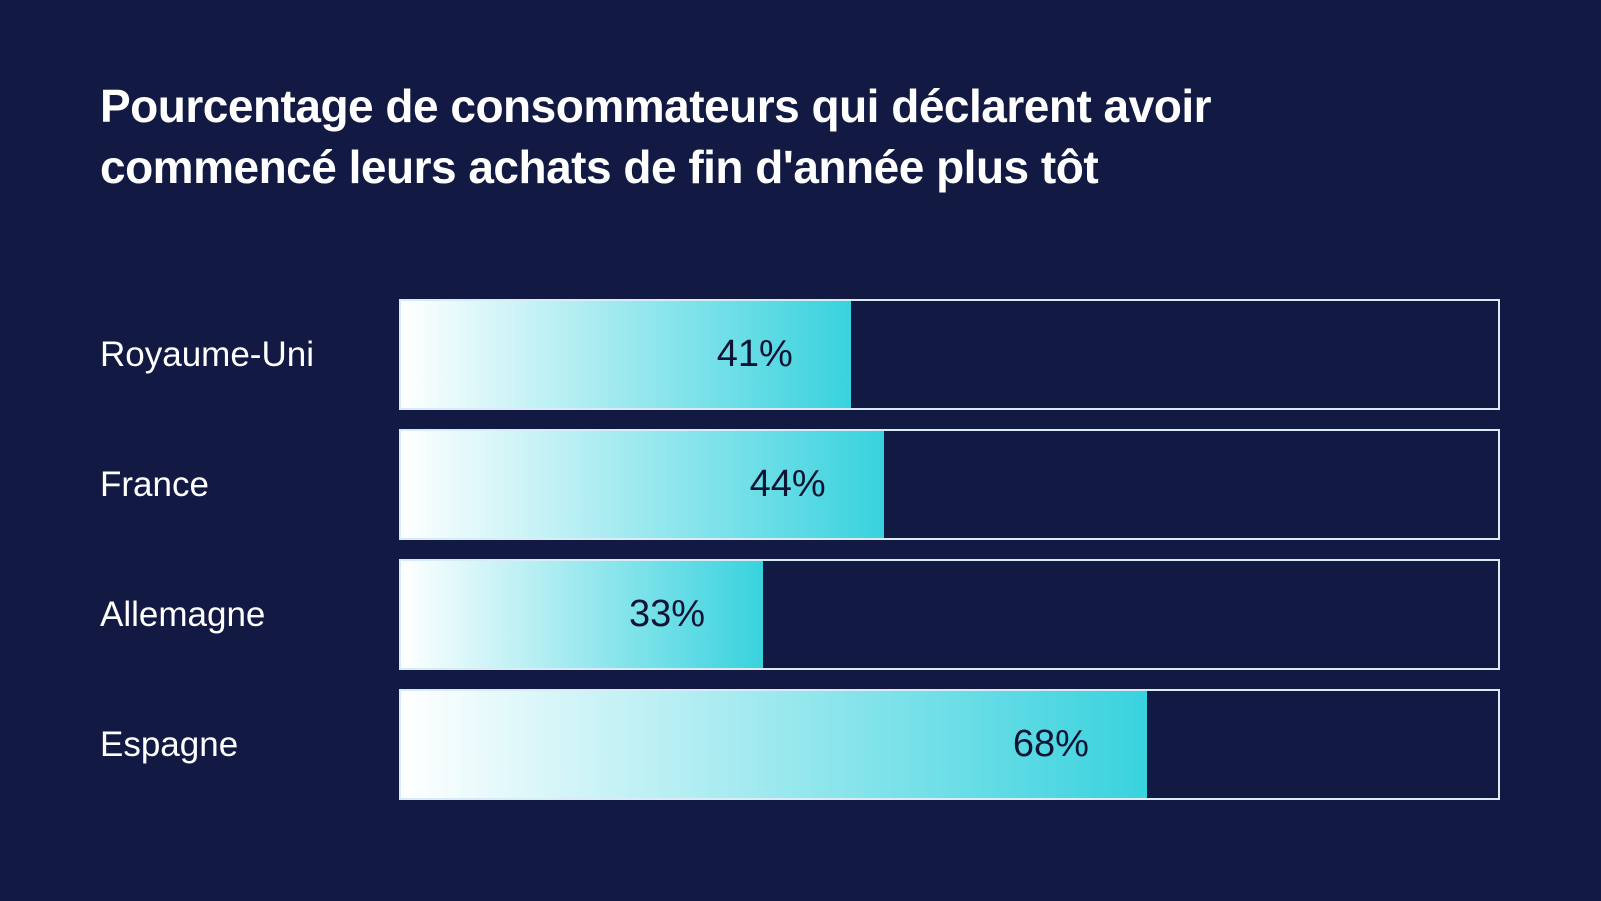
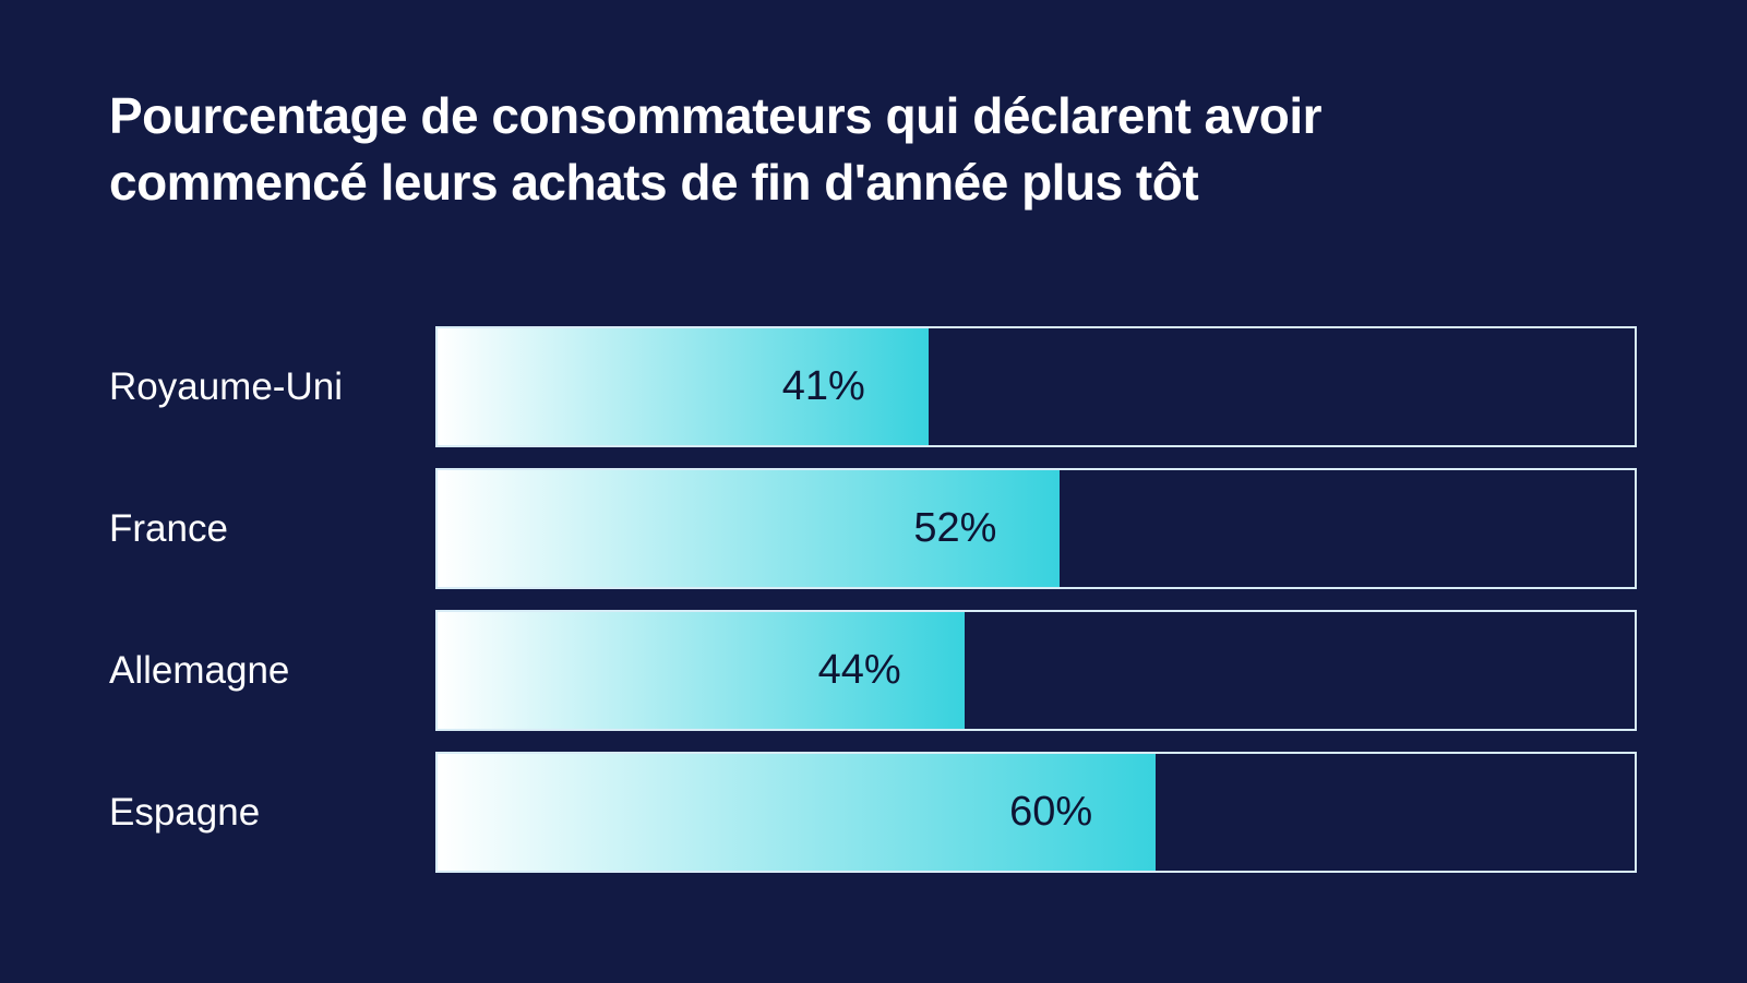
France: 44% -> 52%
Allemagne: 33% -> 44%
Espagne: 68% -> 60%
